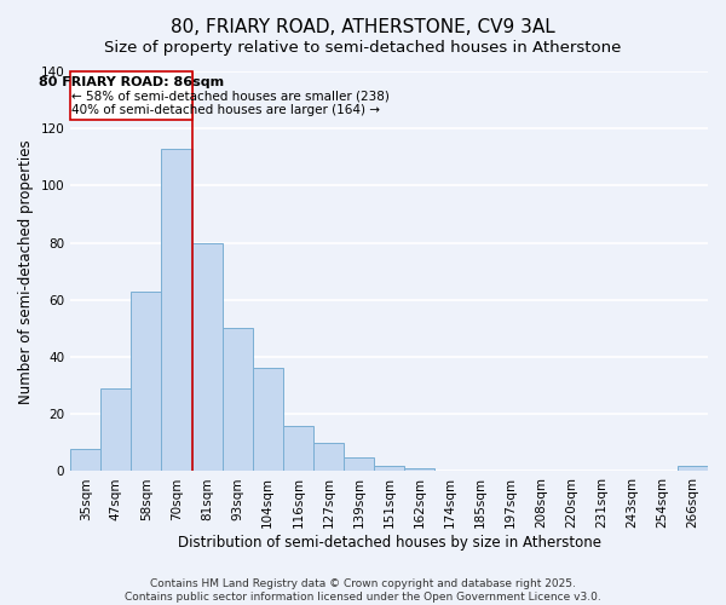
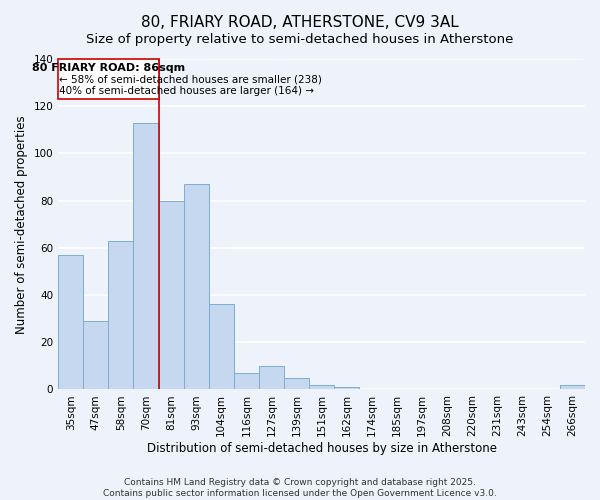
35sqm: 8 -> 57
93sqm: 50 -> 87
116sqm: 16 -> 7
